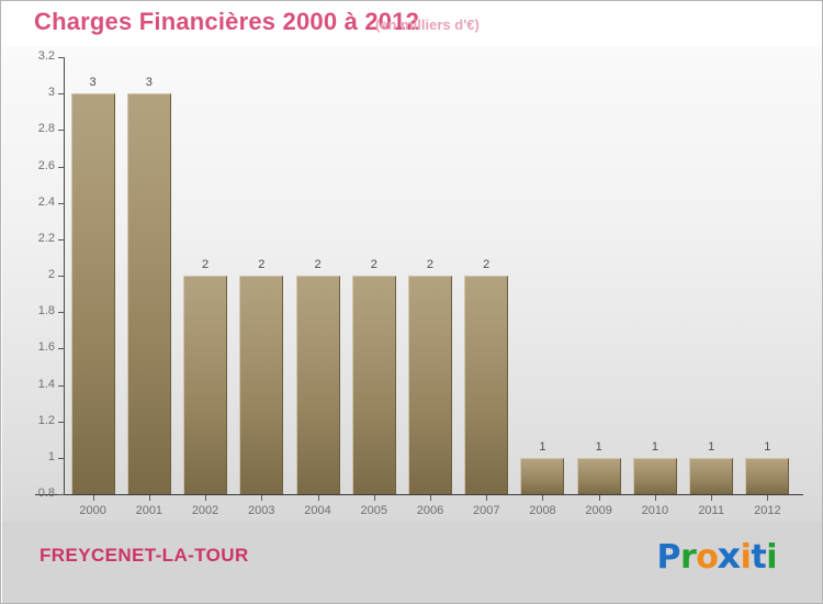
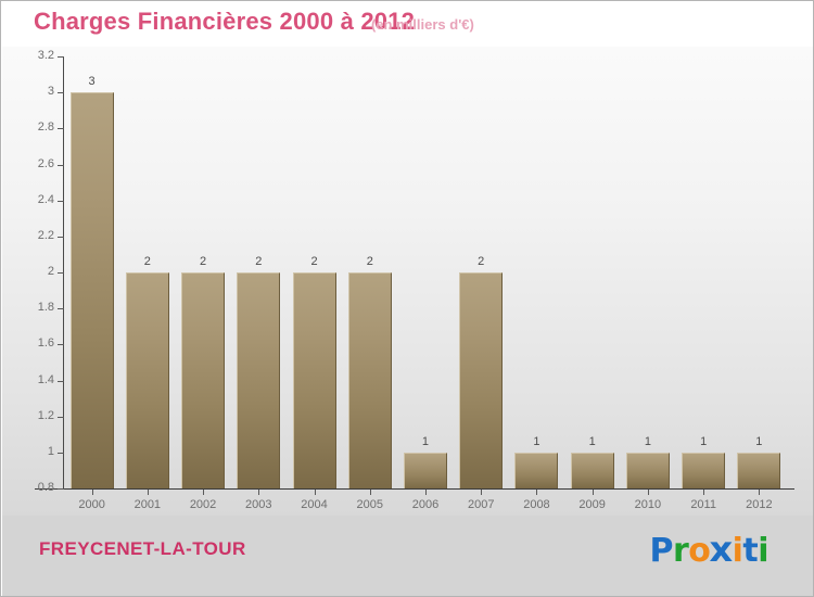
2001: 3 -> 2
2006: 2 -> 1
